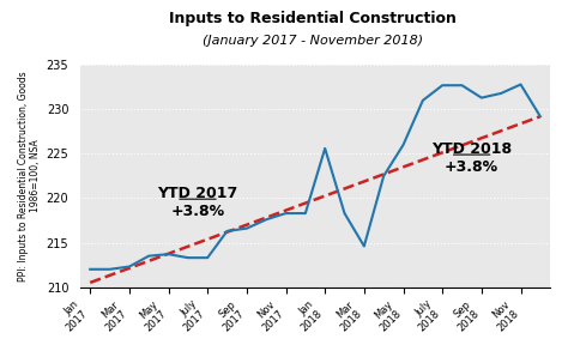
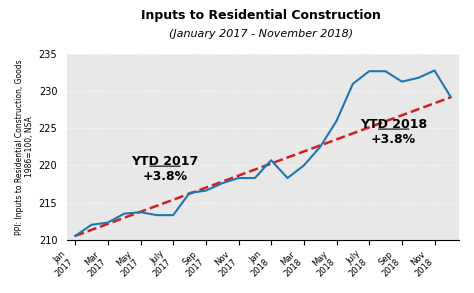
Jan 2017: 212.0 -> 210.5
Jan 2018: 225.6 -> 220.7
Mar 2018: 214.6 -> 220.0
